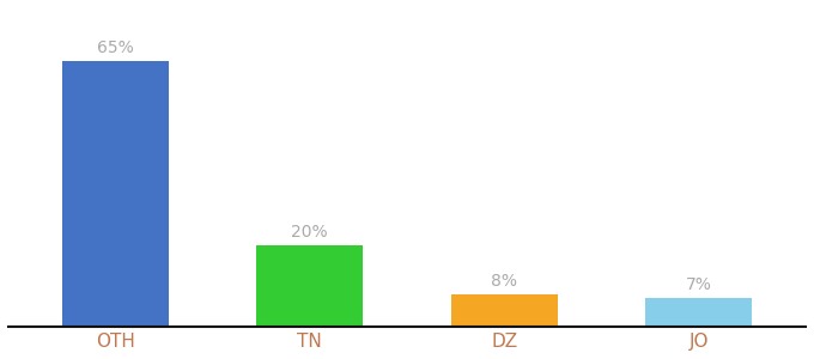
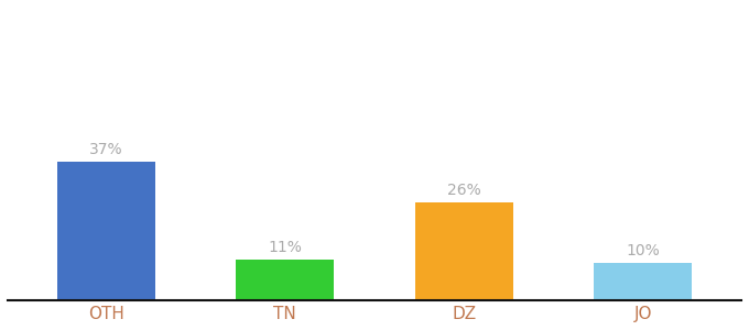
OTH: 65% -> 37%
TN: 20% -> 11%
DZ: 8% -> 26%
JO: 7% -> 10%
